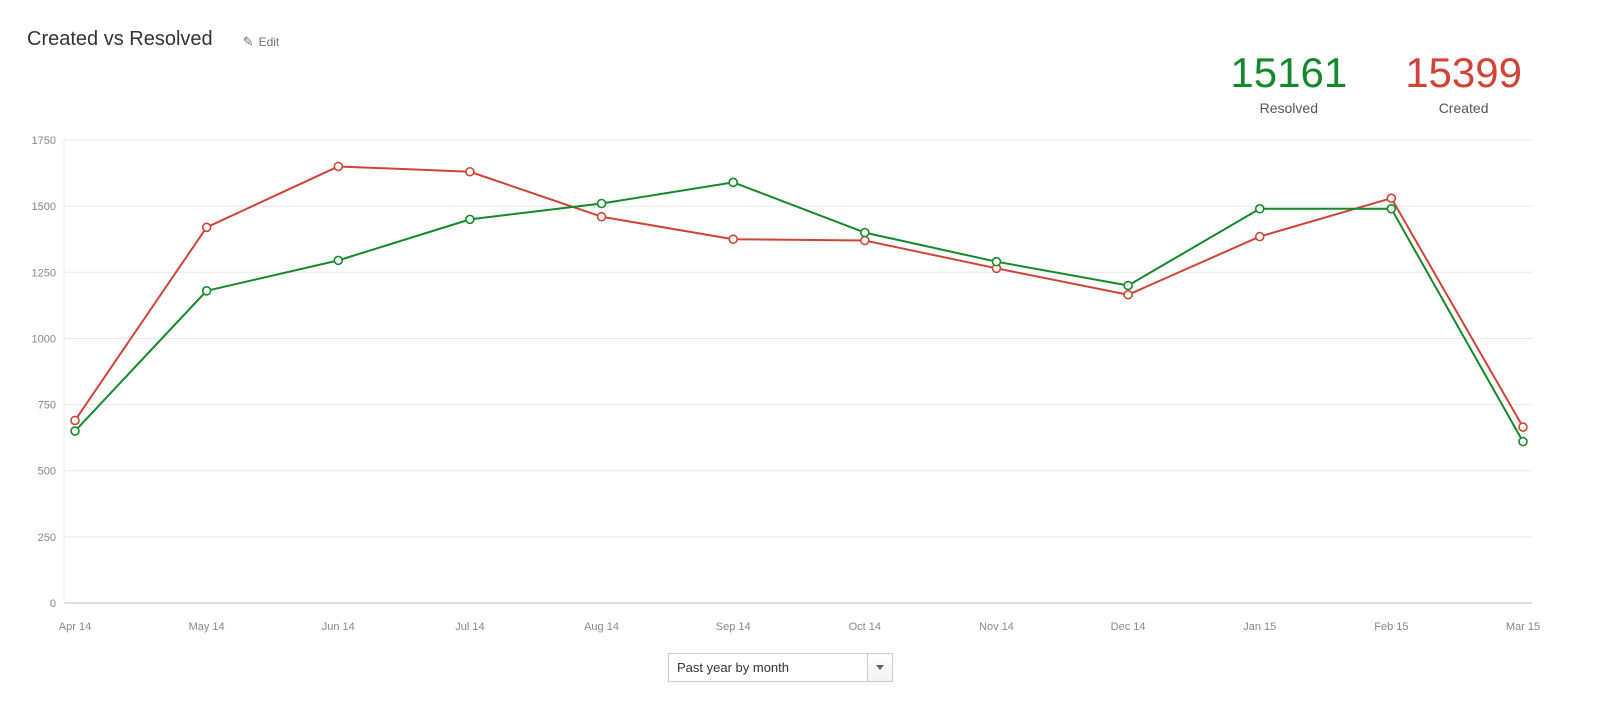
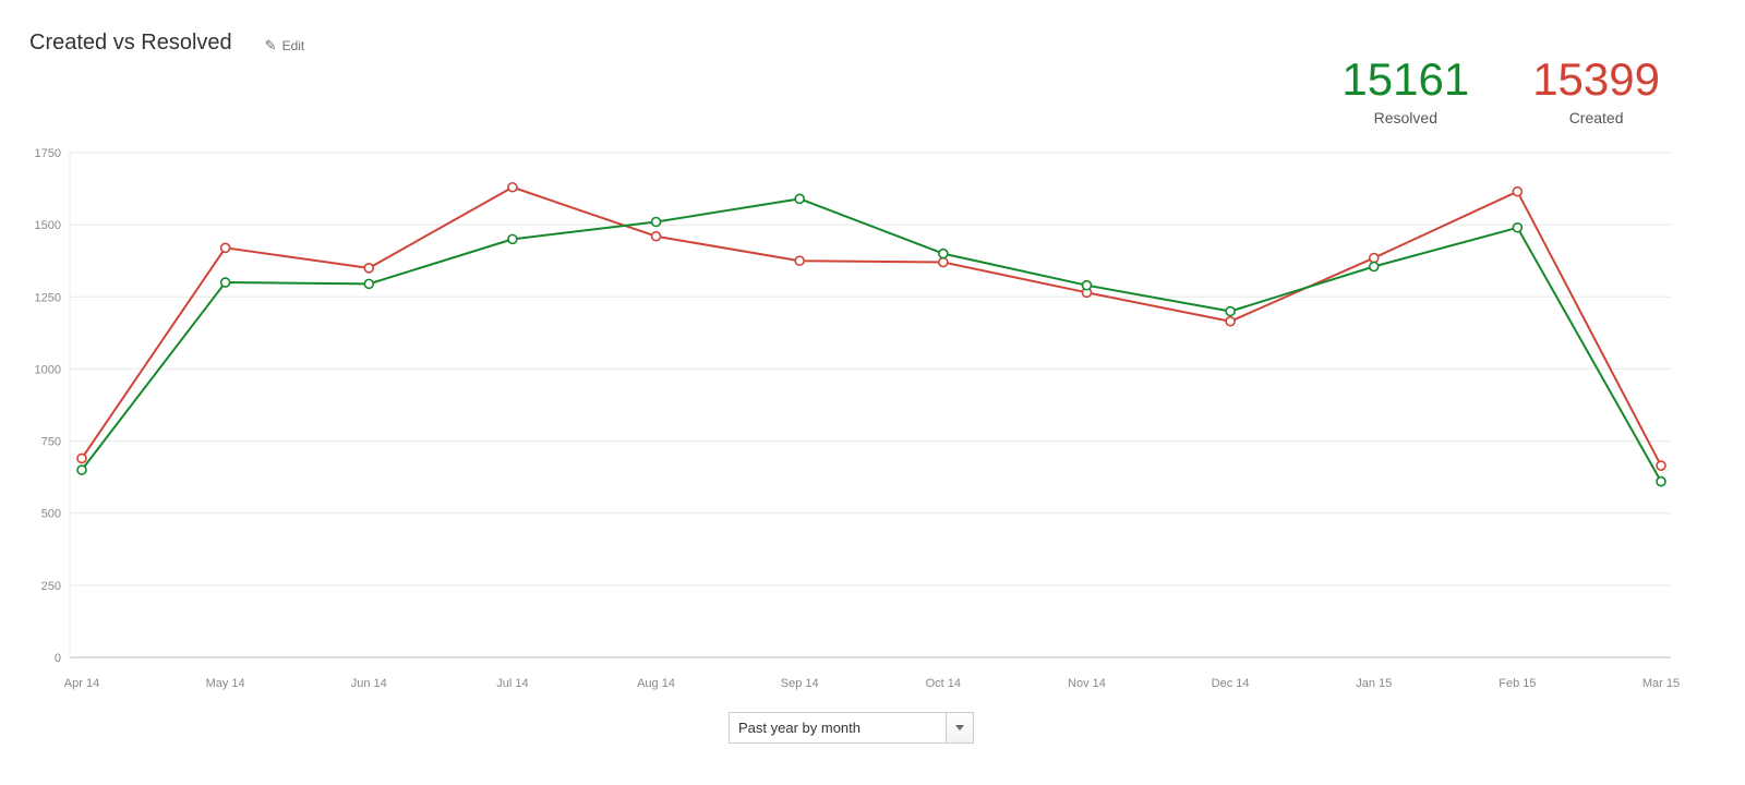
Resolved/May 14: 1180 -> 1300
Created/Jun 14: 1650 -> 1350
Resolved/Jan 15: 1490 -> 1360
Created/Feb 15: 1530 -> 1620
